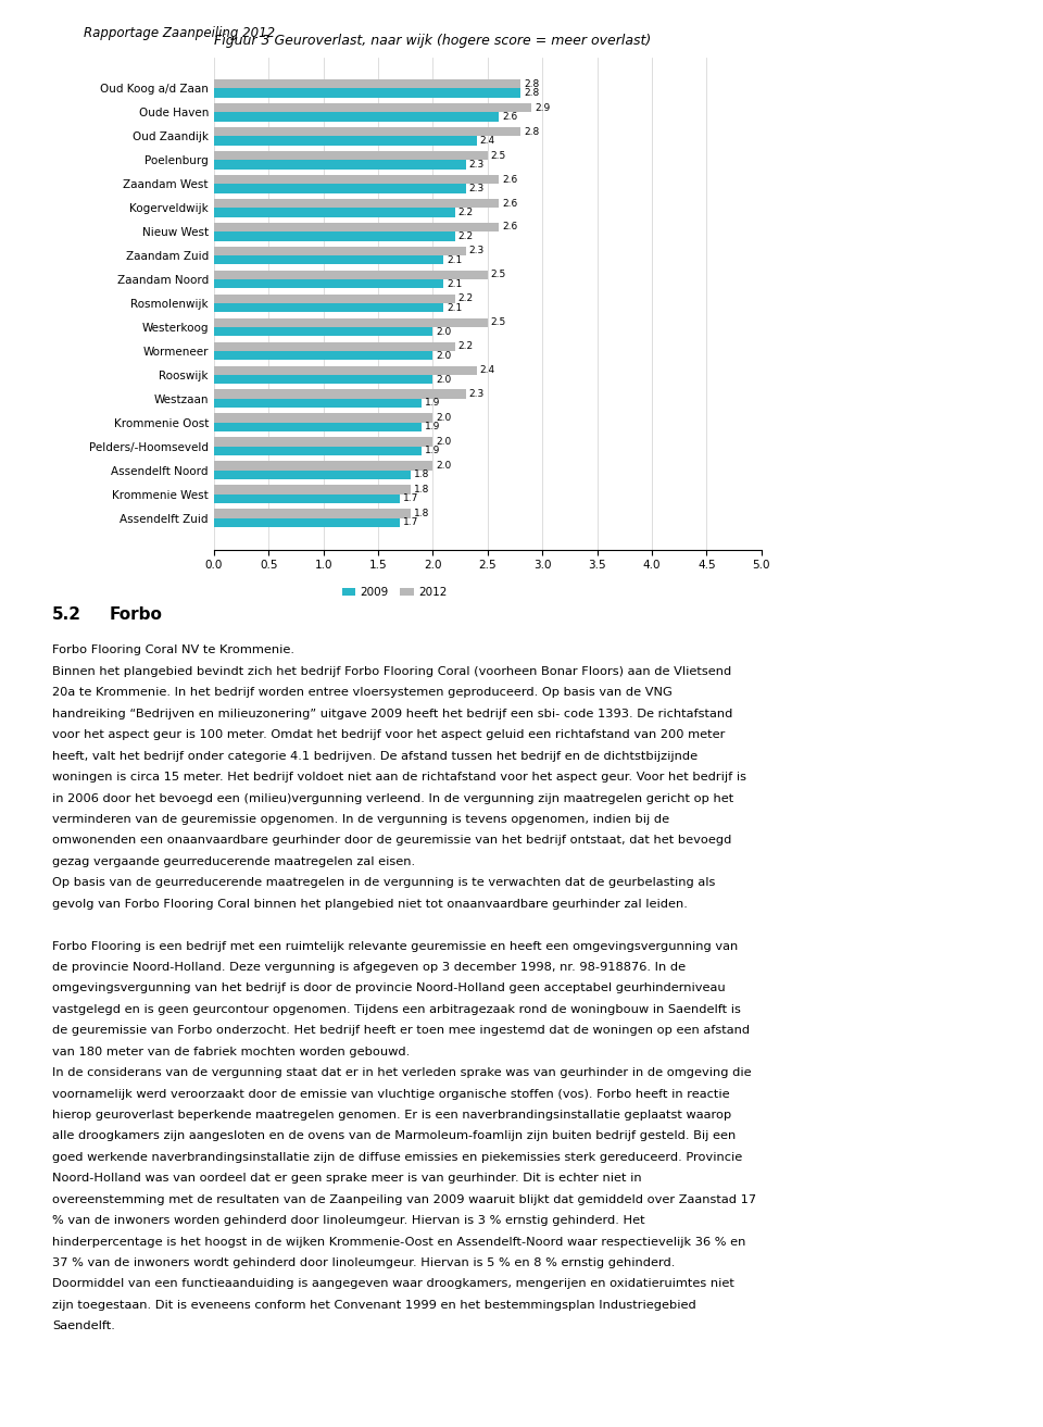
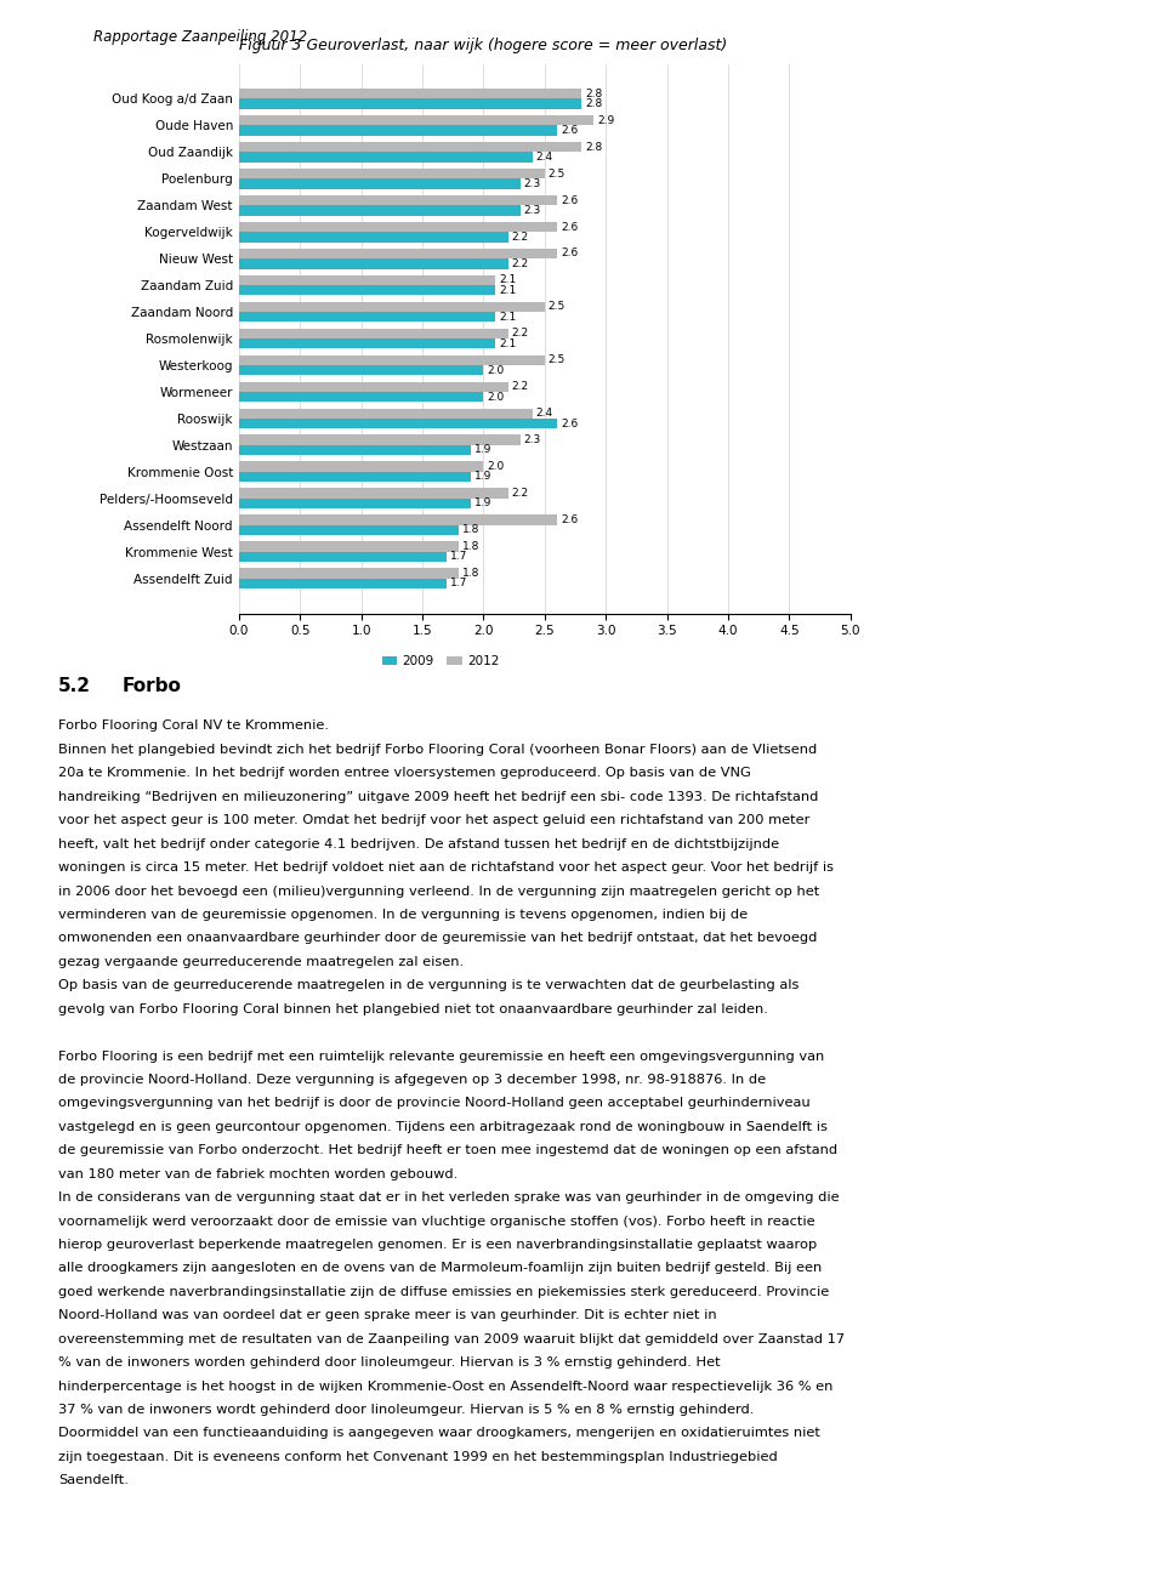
2012/Zaandam Zuid: 2.3 -> 2.1
2009/Rooswijk: 2.0 -> 2.6
2012/Pelders/-Hoomseveld: 2.0 -> 2.2
2012/Assendelft Noord: 2.0 -> 2.6
